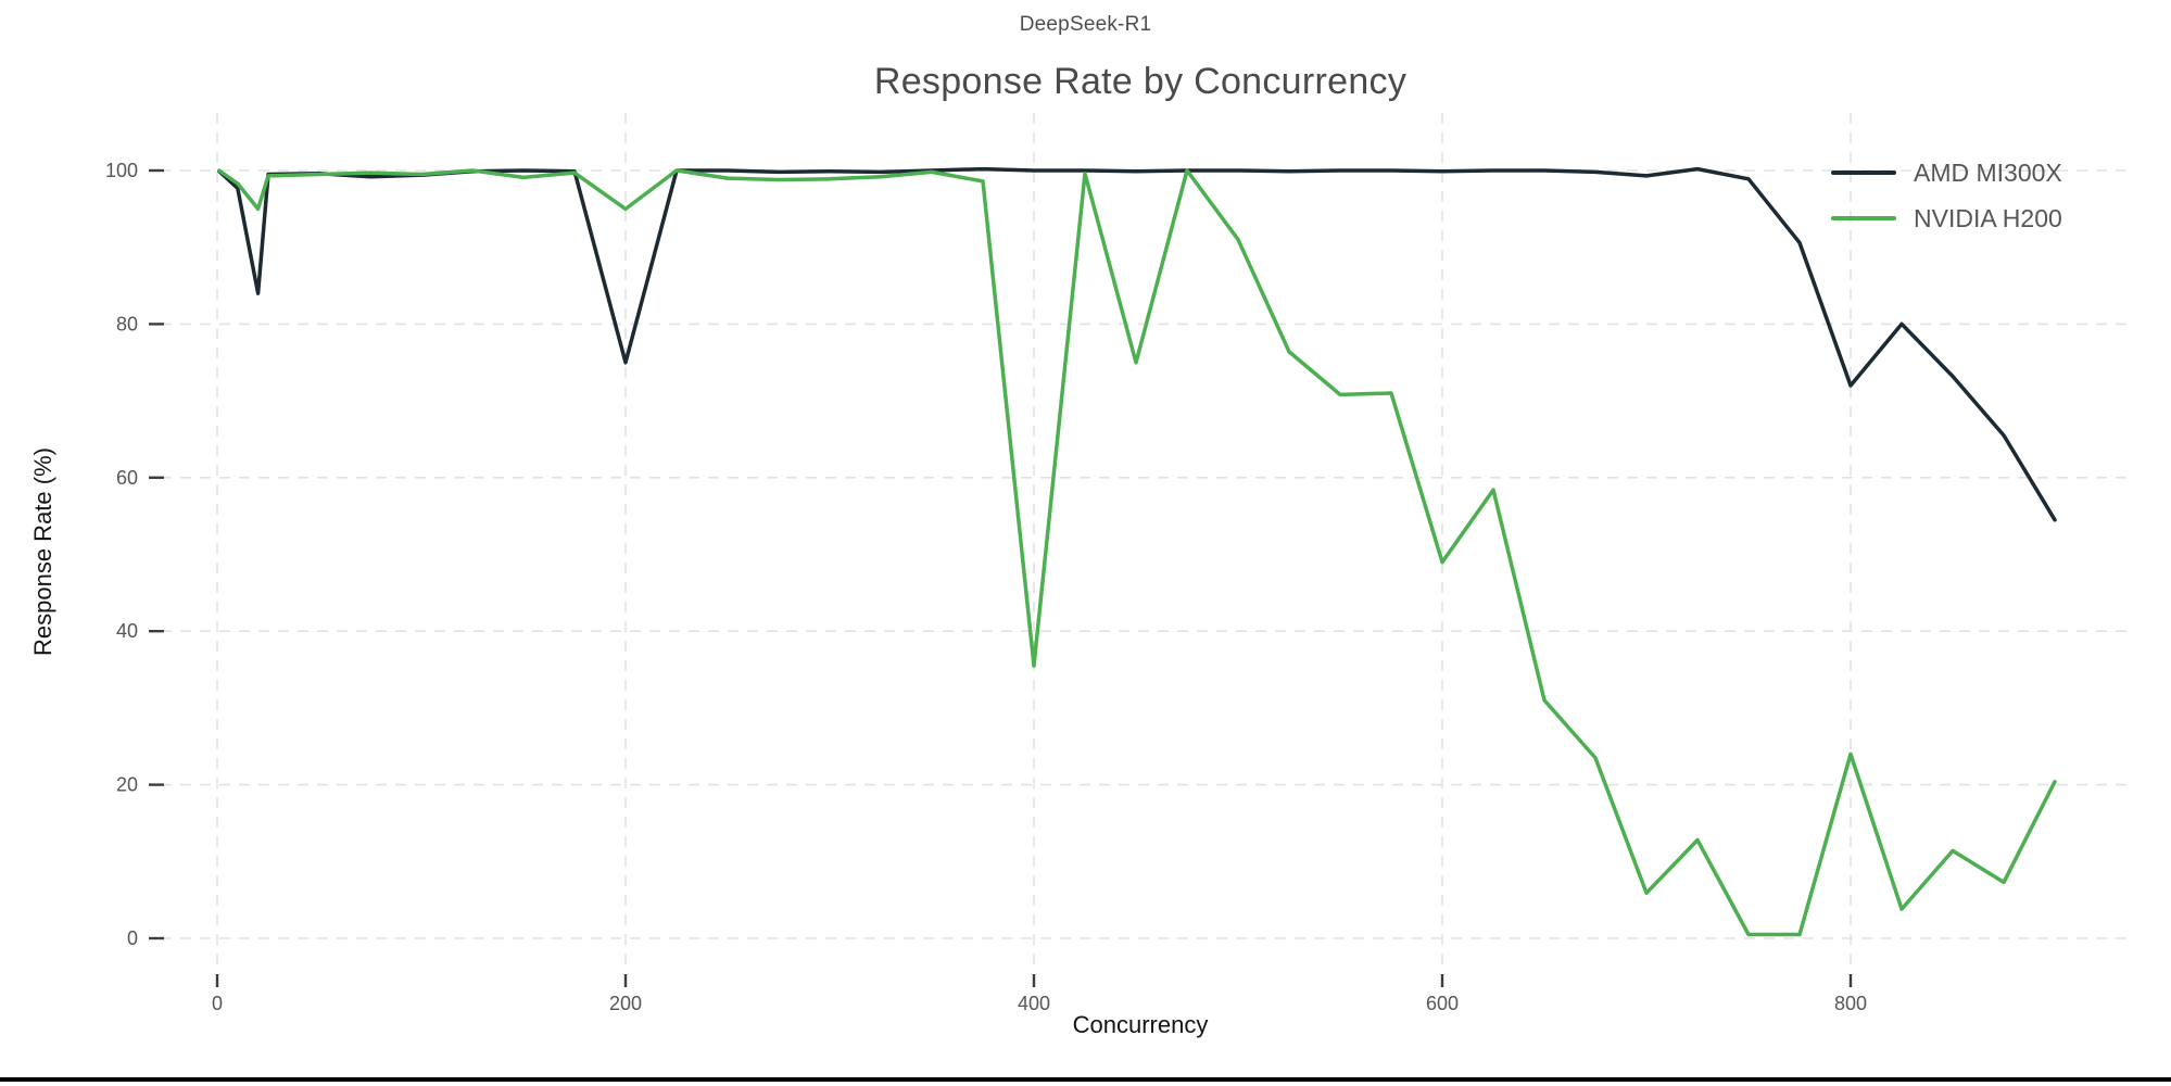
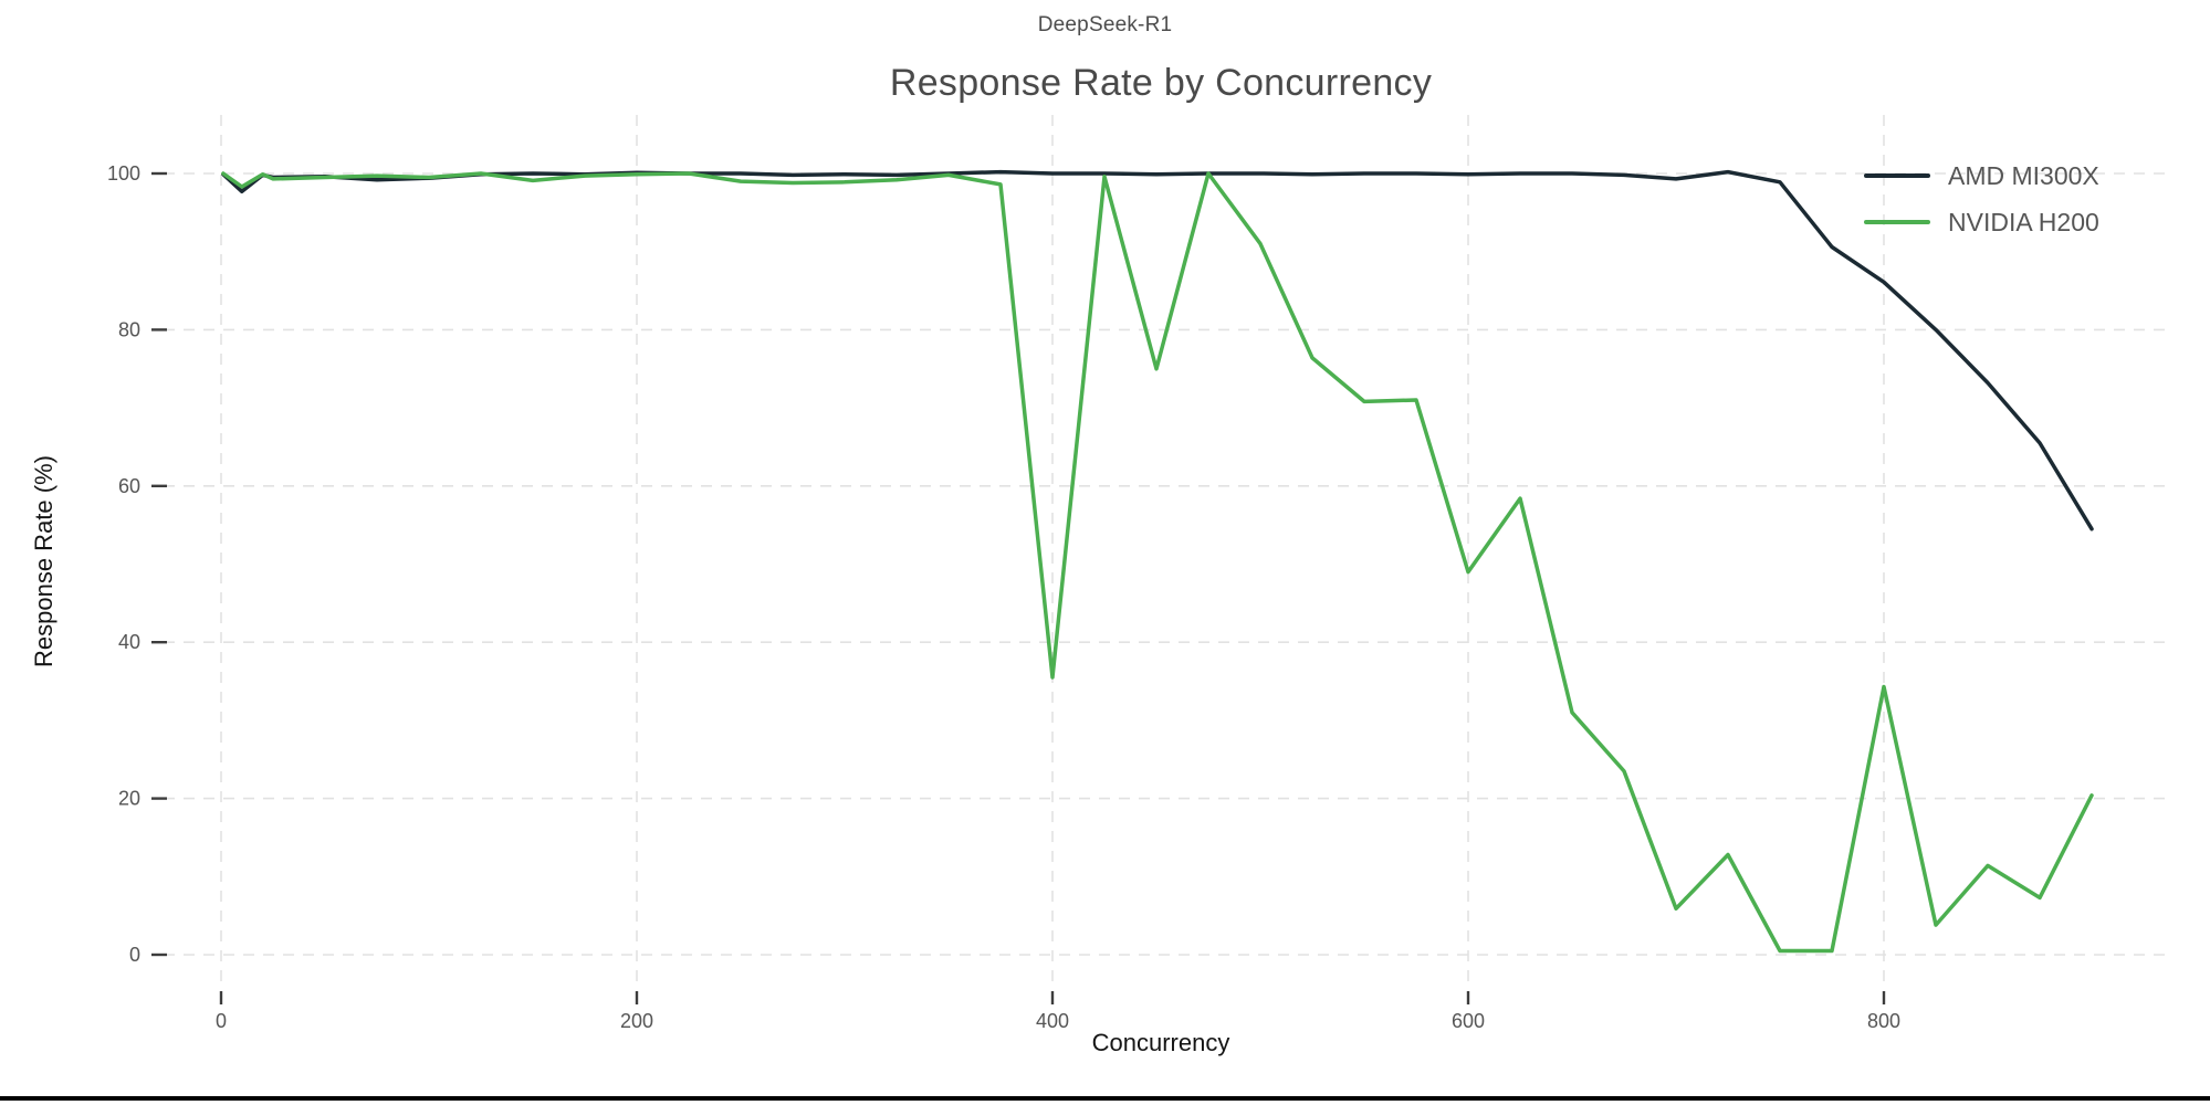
AMD MI300X/20: 84 -> 100
NVIDIA H200/20: 95 -> 100
AMD MI300X/200: 75 -> 100
NVIDIA H200/200: 95 -> 100
AMD MI300X/800: 72 -> 86
NVIDIA H200/800: 24 -> 34
